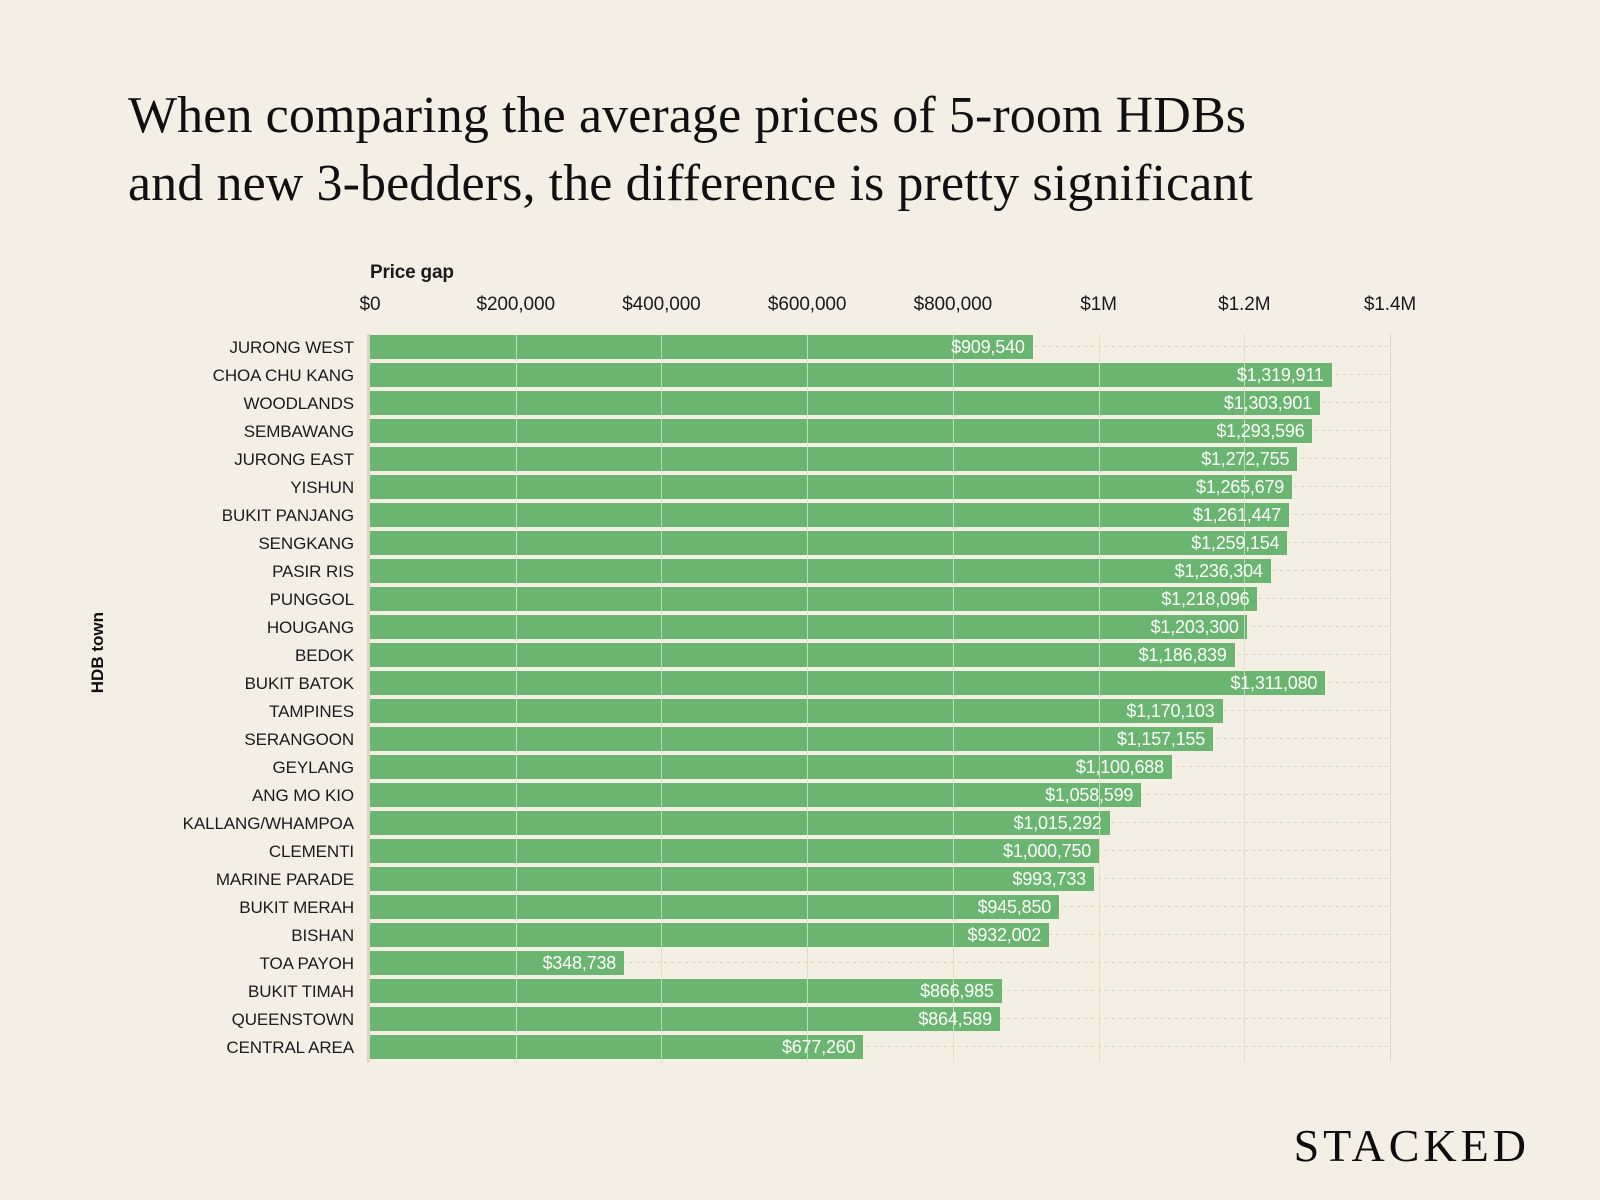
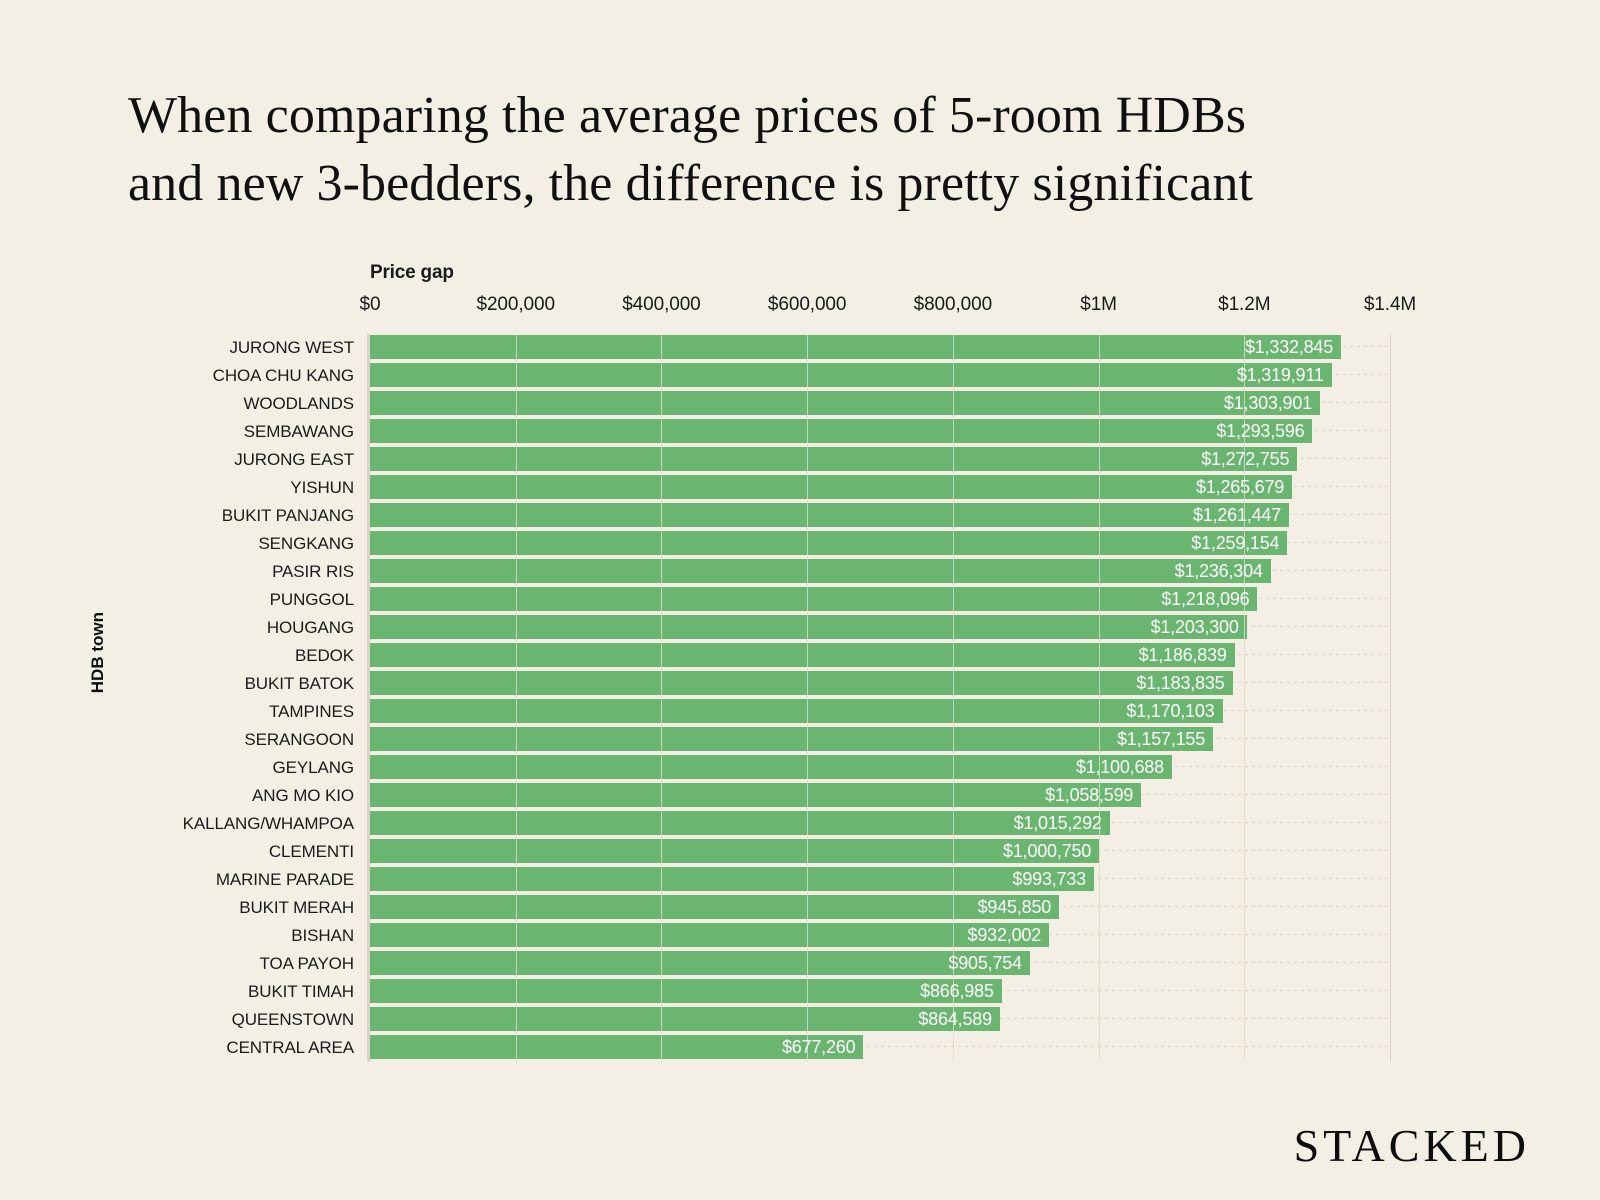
JURONG WEST: $909,540 -> $1,332,845
BUKIT BATOK: $1,311,080 -> $1,183,835
TOA PAYOH: $348,738 -> $905,754
